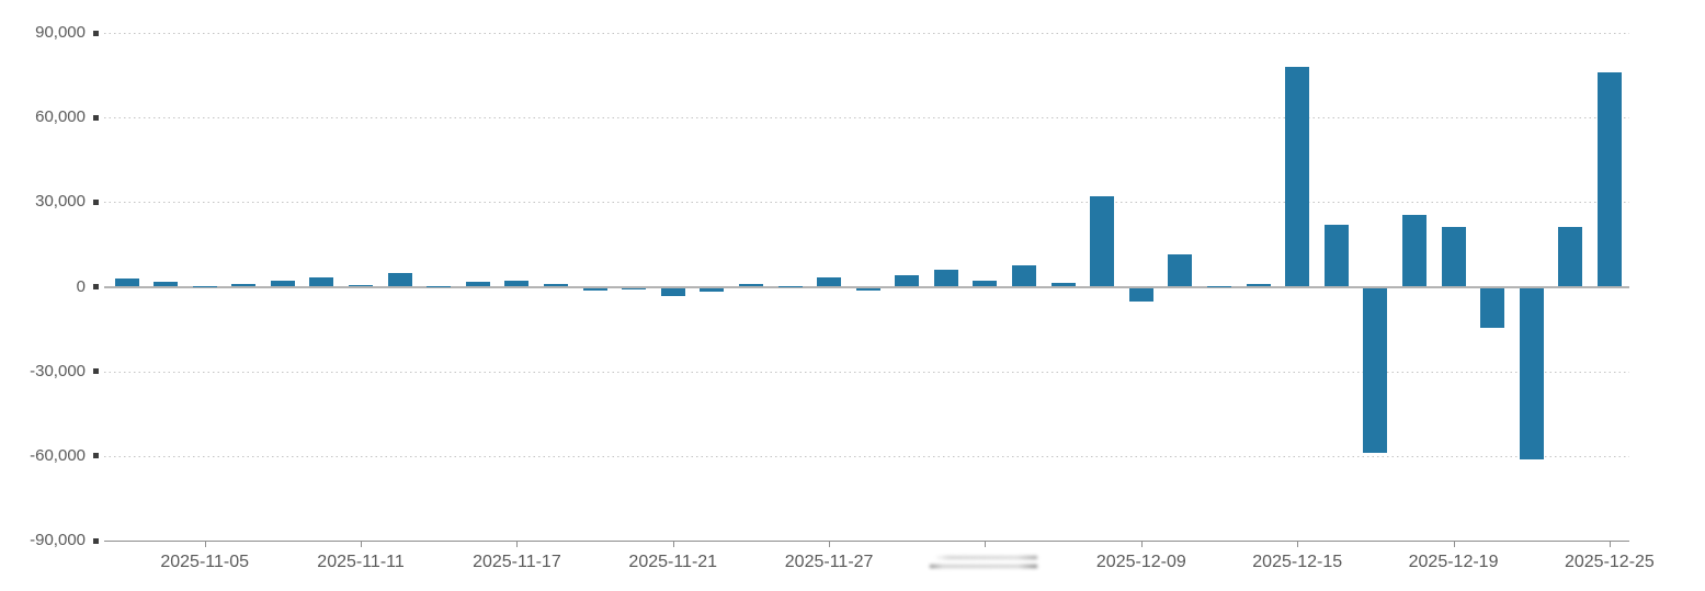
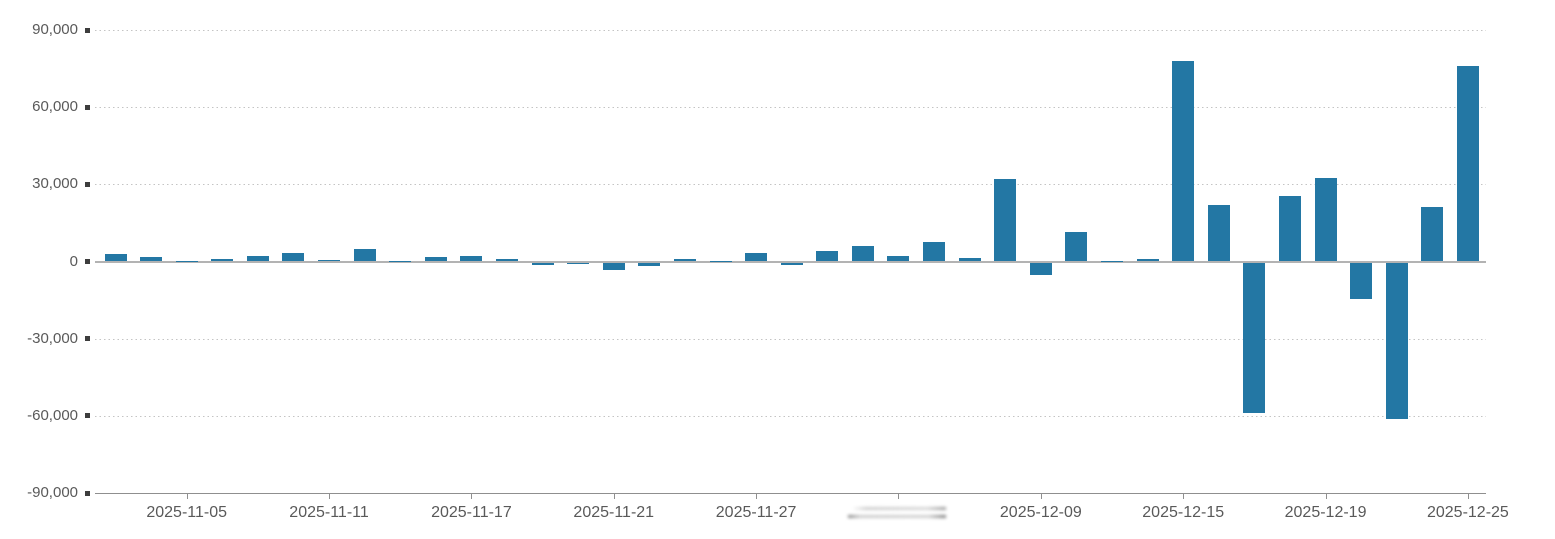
2025-12-19: 21000 -> 32000
